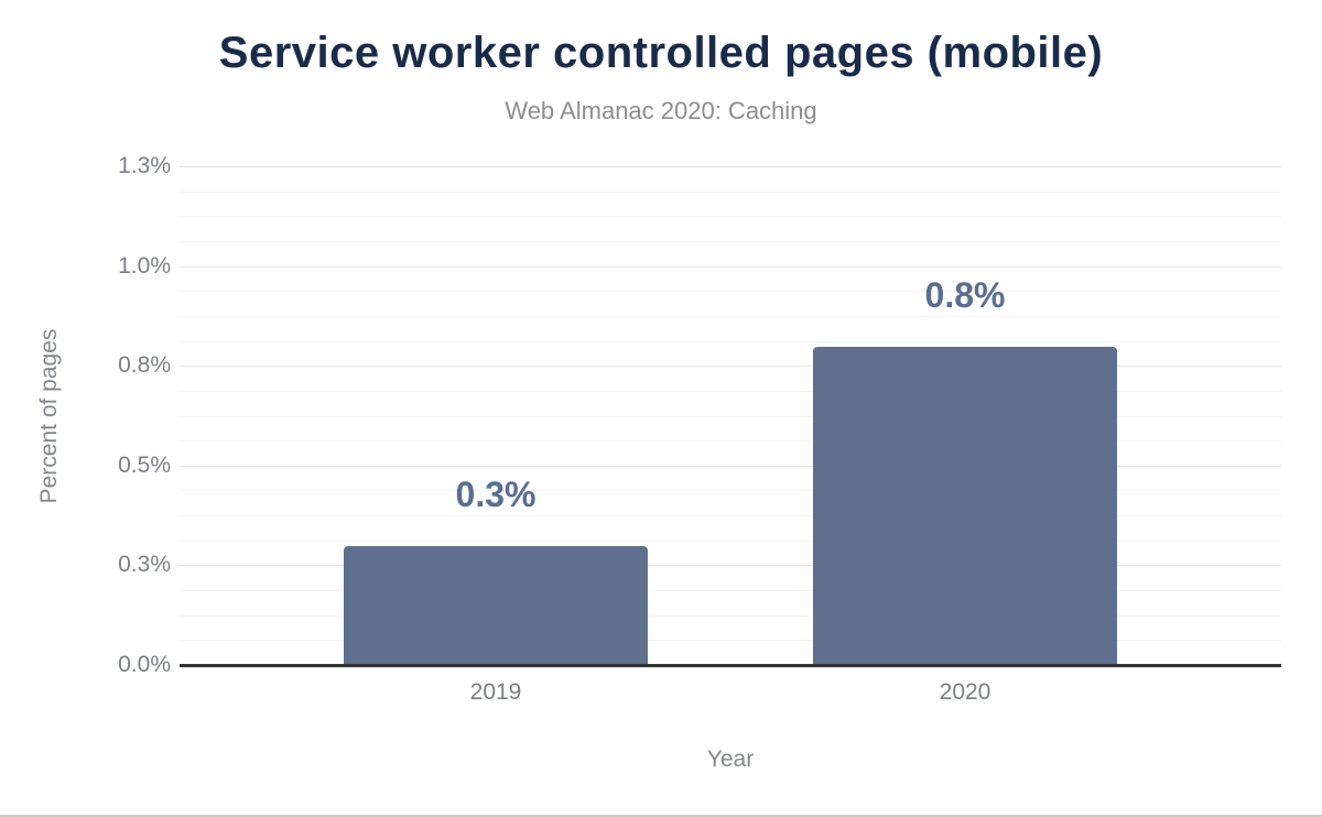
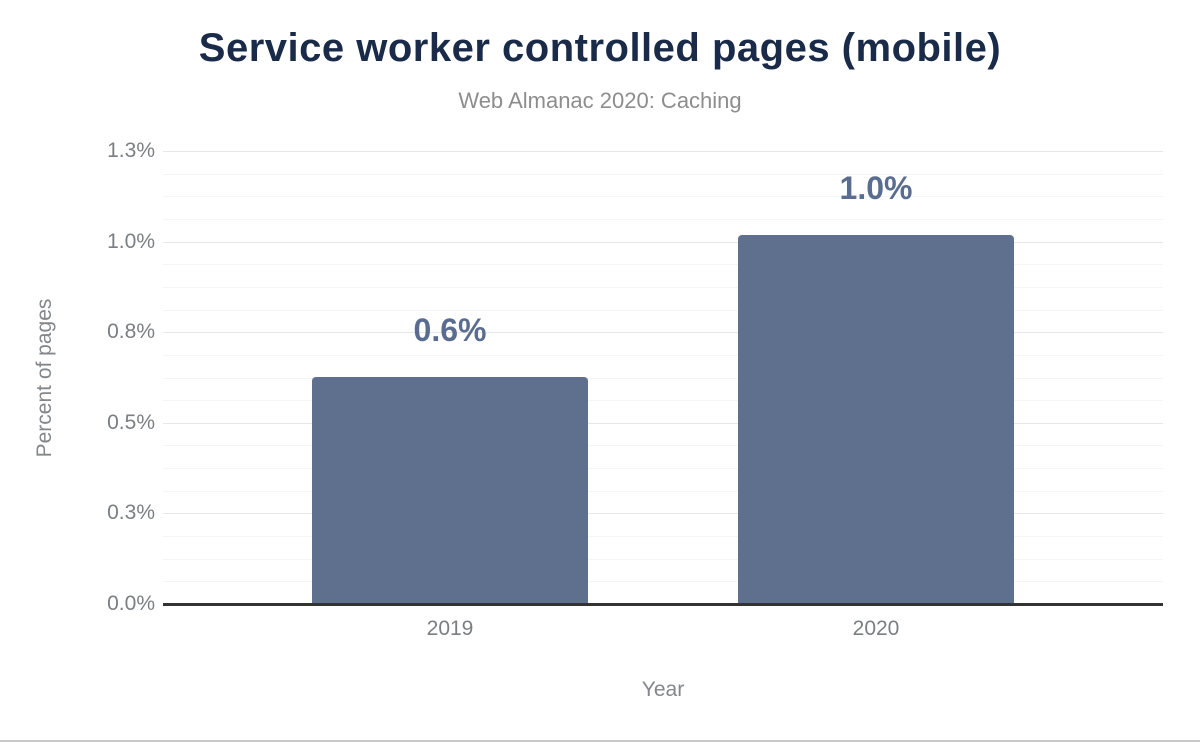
2019: 0.3% -> 0.6%
2020: 0.8% -> 1.0%
